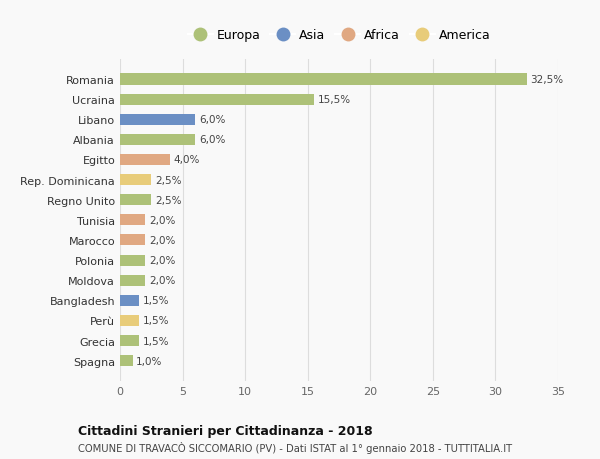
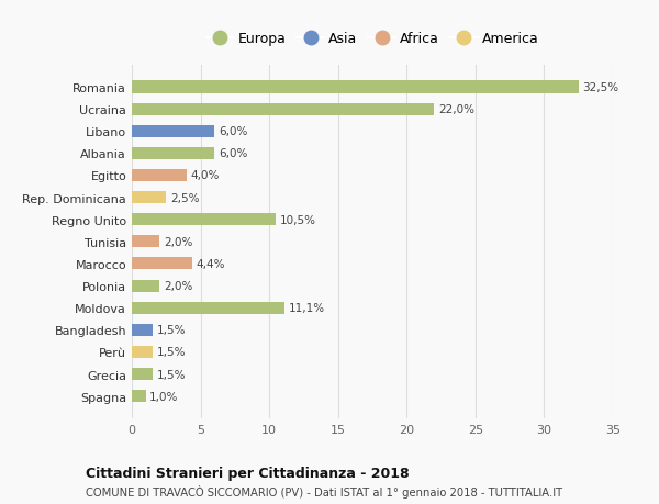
Ucraina: 15,5% -> 22,0%
Regno Unito: 2,5% -> 10,5%
Marocco: 2,0% -> 4,4%
Moldova: 2,0% -> 11,1%
